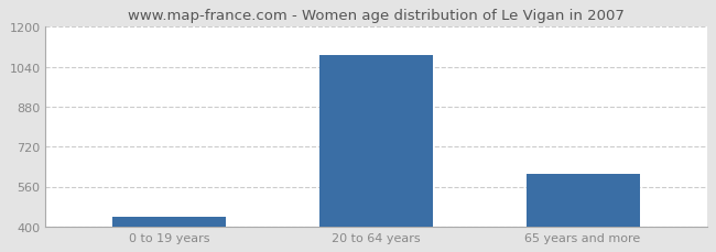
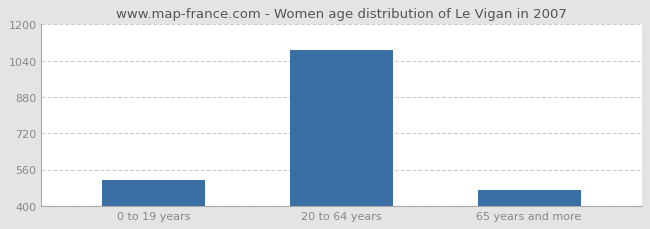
0 to 19 years: 440 -> 515
65 years and more: 610 -> 470
